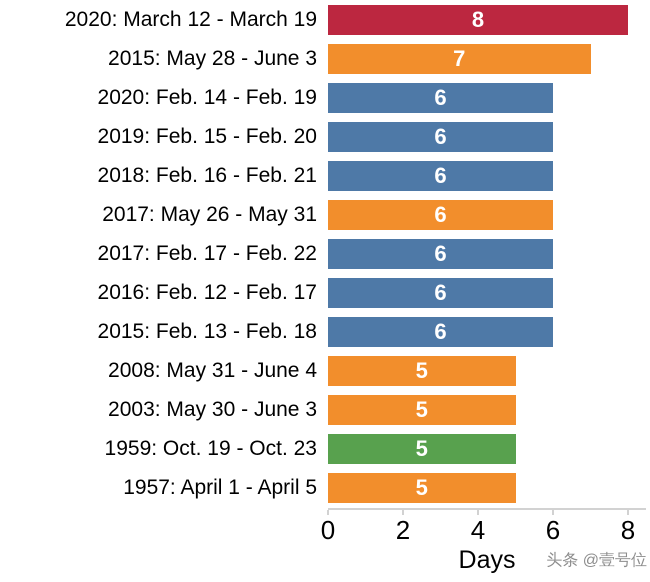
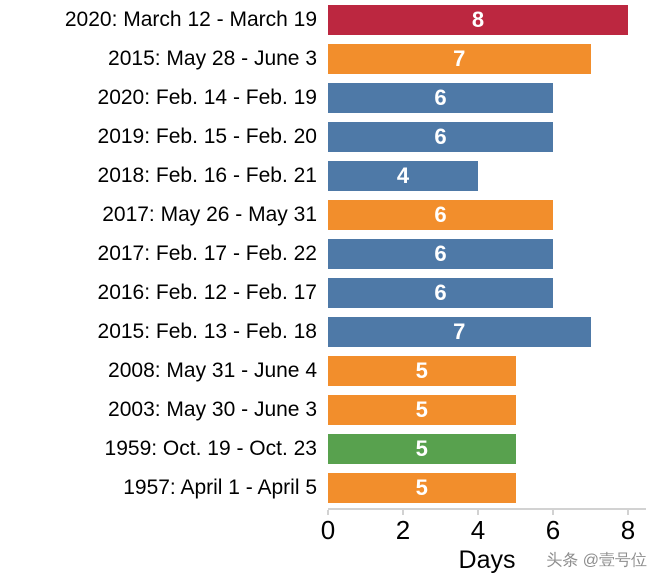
2018: Feb. 16 - Feb. 21: 6 -> 4
2015: Feb. 13 - Feb. 18: 6 -> 7
